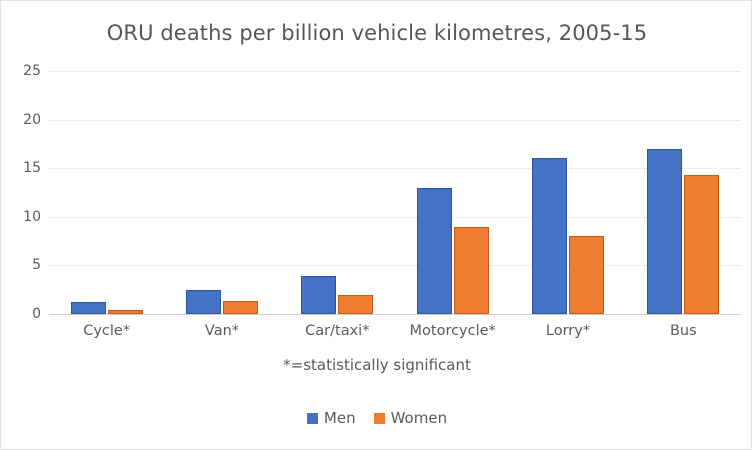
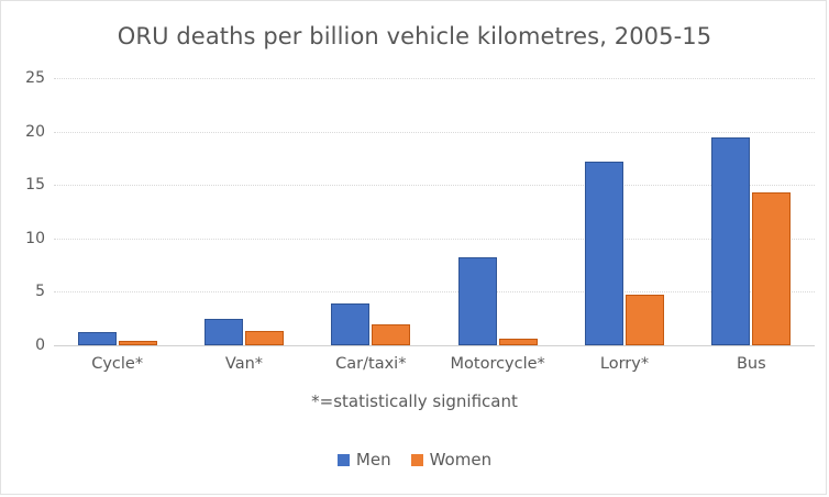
Men/Motorcycle*: 13 -> 8
Women/Motorcycle*: 9 -> 1
Men/Lorry*: 16 -> 17
Women/Lorry*: 8 -> 5
Men/Bus: 17 -> 19
